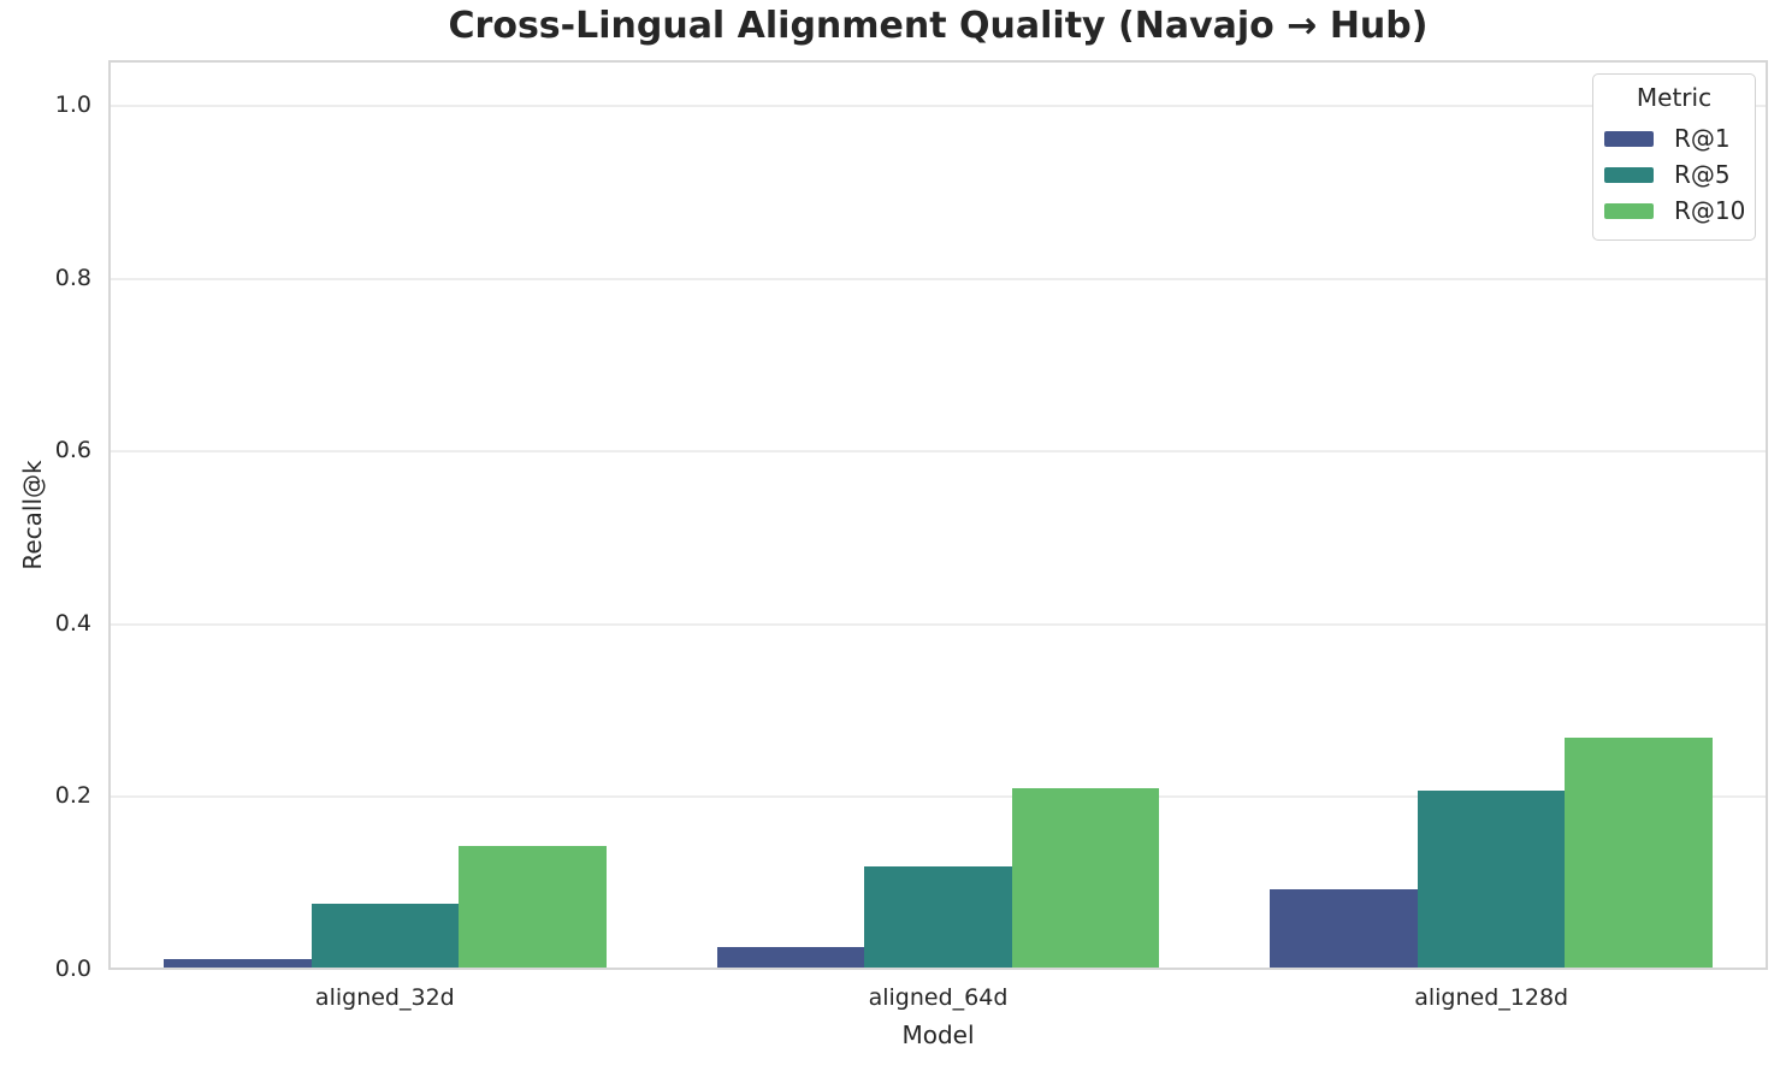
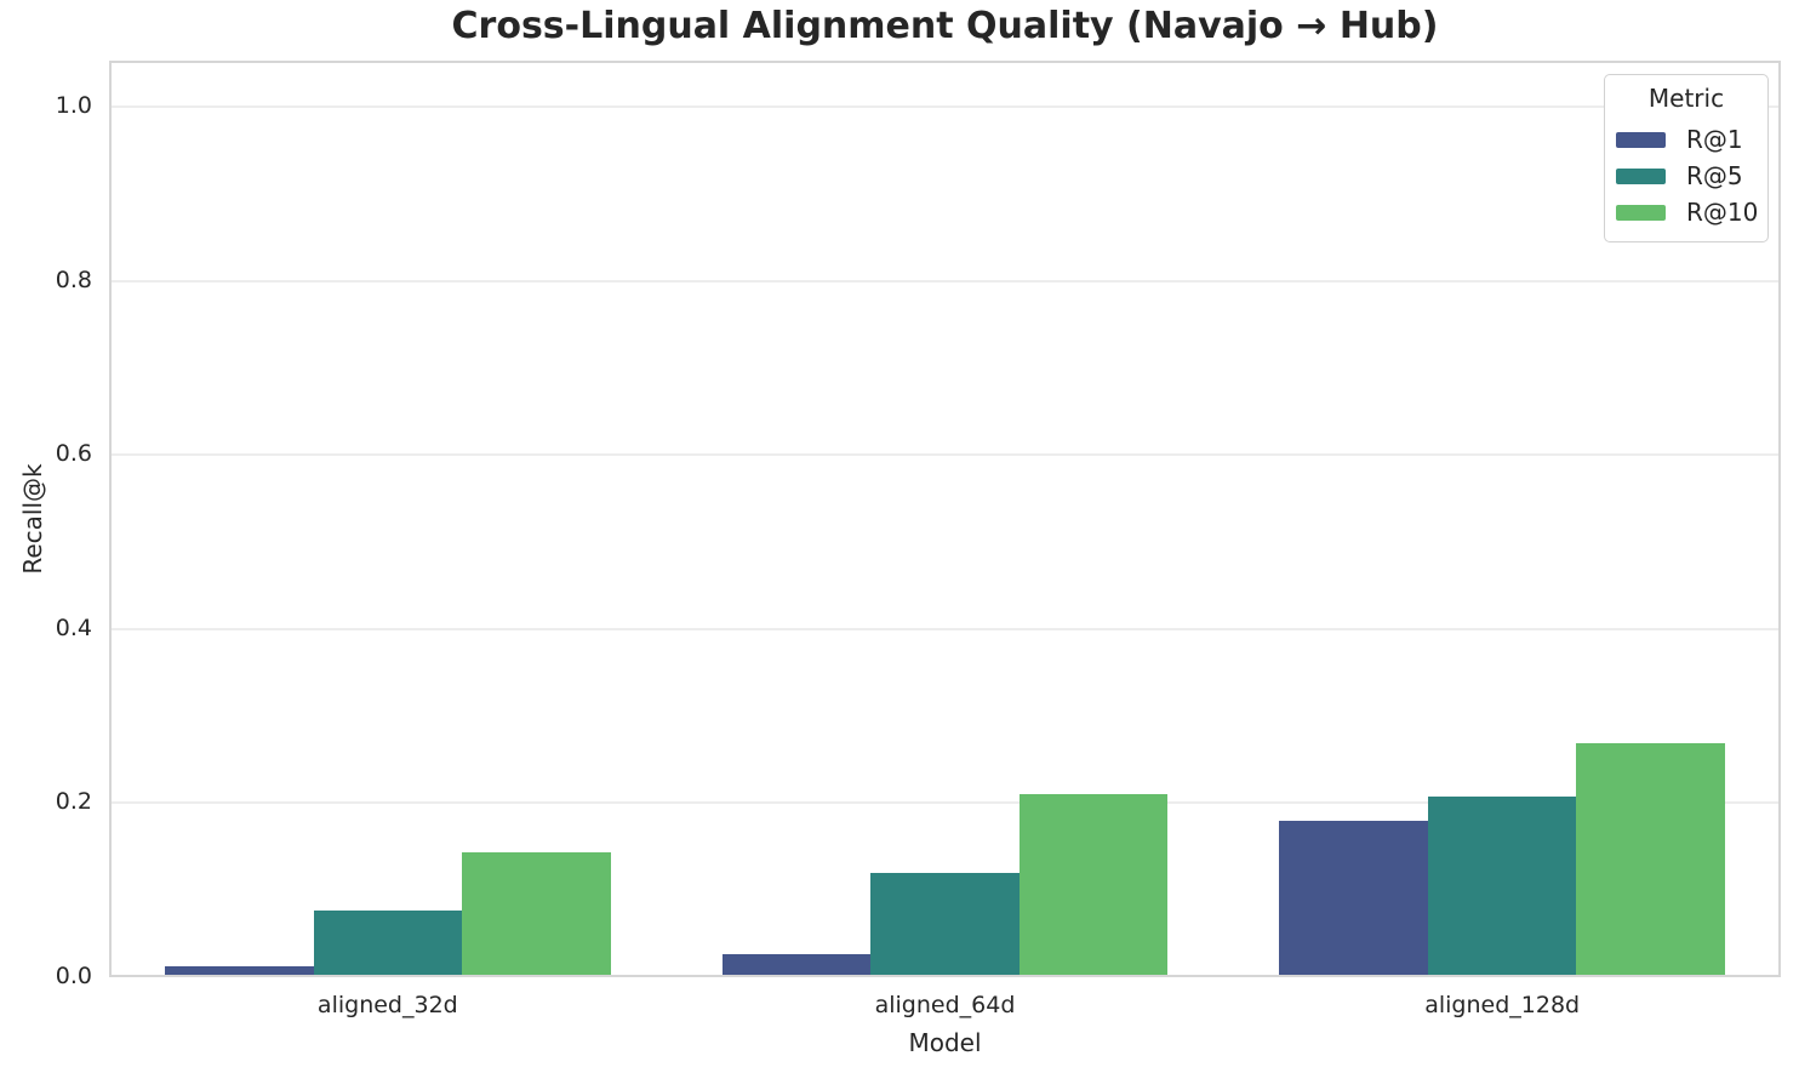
R@1/aligned_128d: 0.09 -> 0.18
